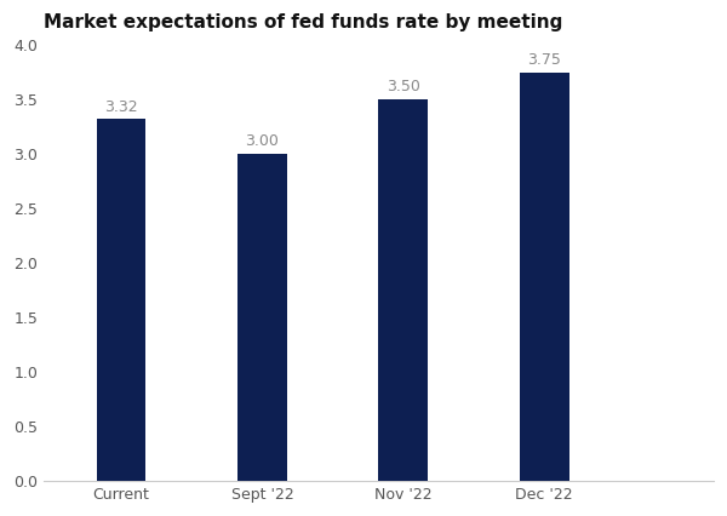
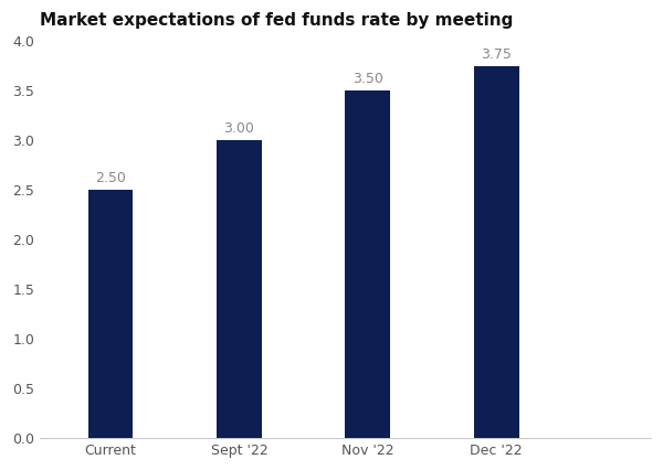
Current: 3.32 -> 2.50
